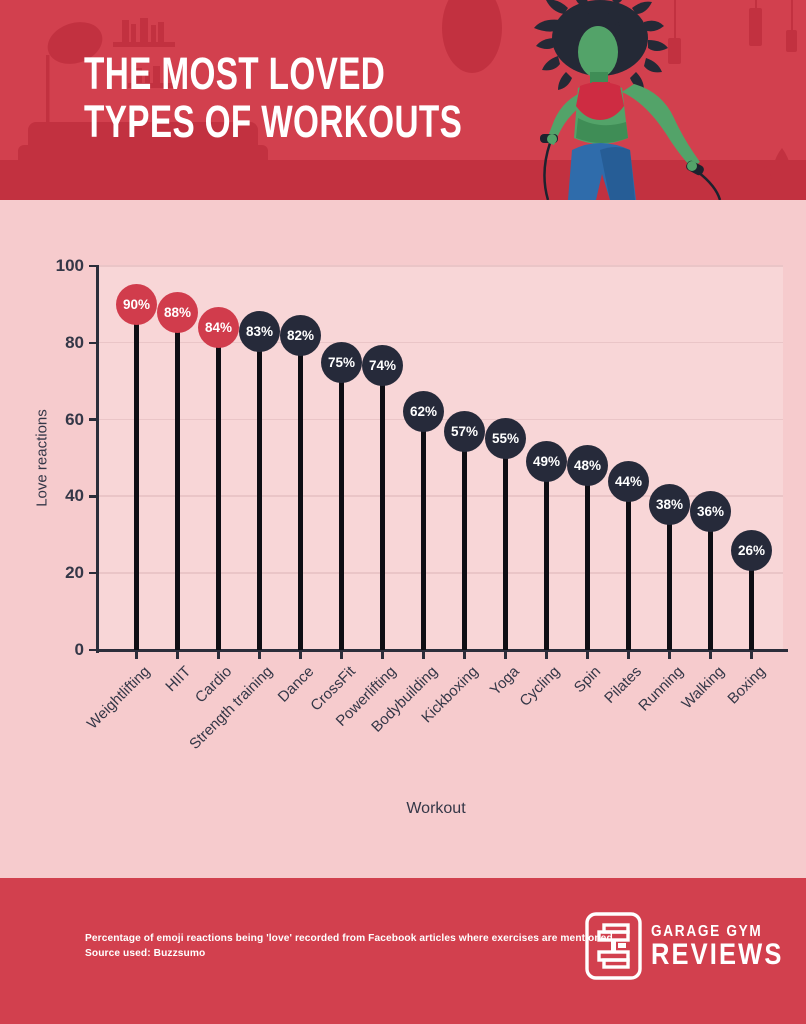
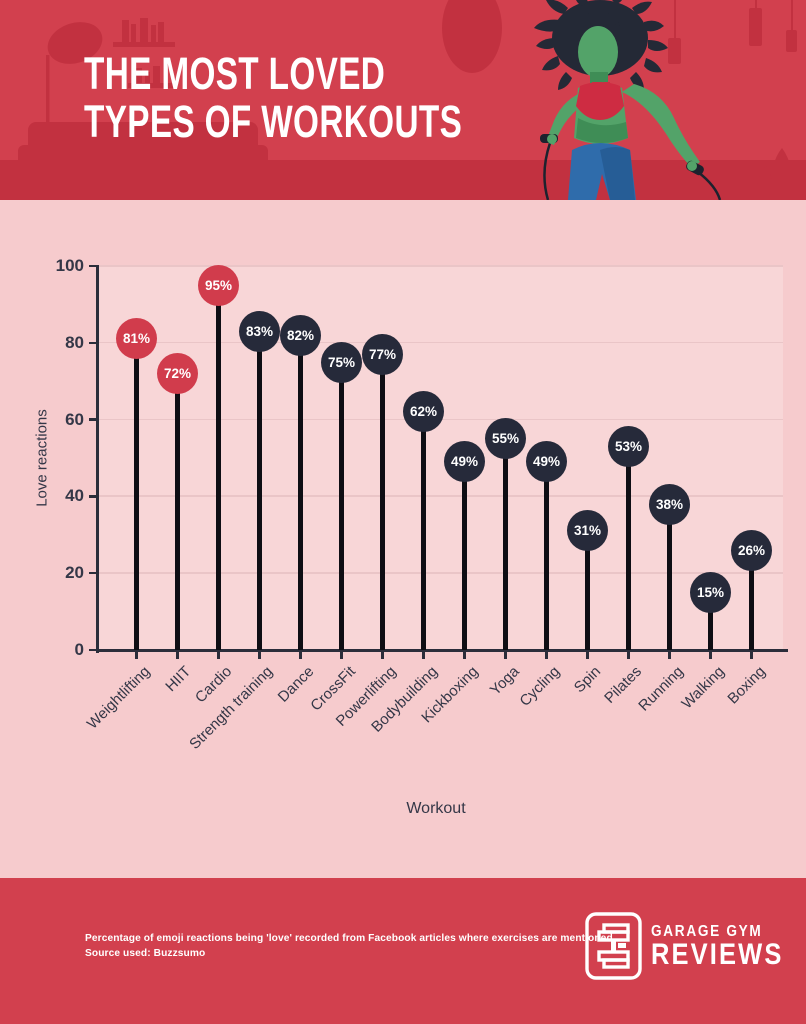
Weightlifting: 90% -> 81%
HIIT: 88% -> 72%
Cardio: 84% -> 95%
Powerlifting: 74% -> 77%
Kickboxing: 57% -> 49%
Spin: 48% -> 31%
Pilates: 44% -> 53%
Walking: 36% -> 15%
